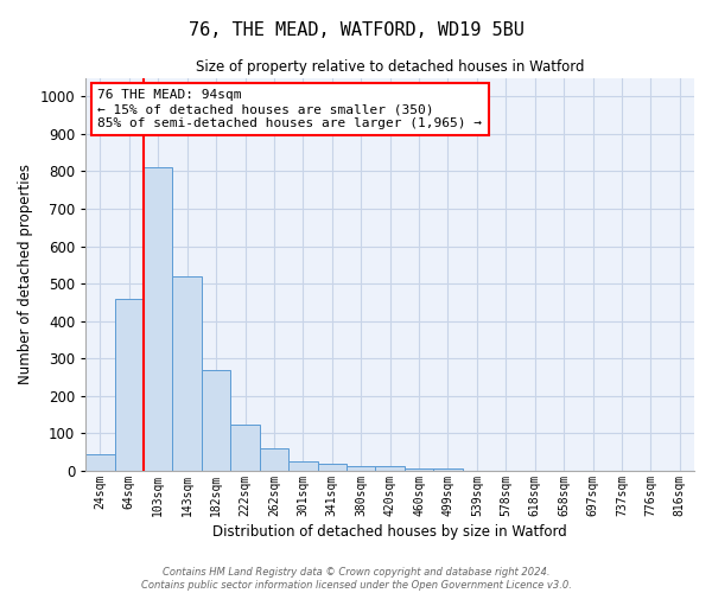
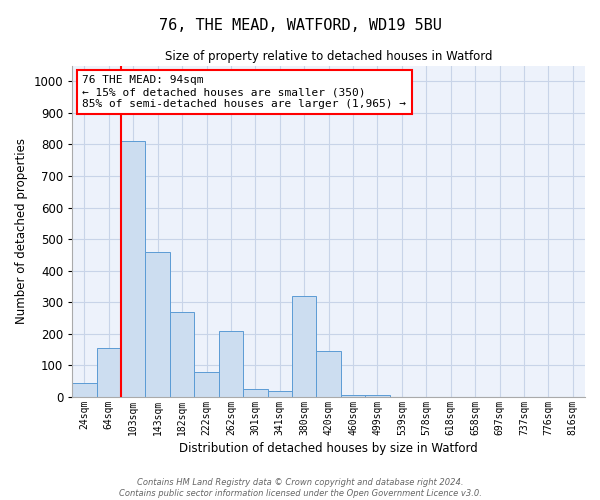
64sqm: 460 -> 155
143sqm: 520 -> 460
222sqm: 125 -> 80
262sqm: 60 -> 210
380sqm: 13 -> 320
420sqm: 13 -> 145
